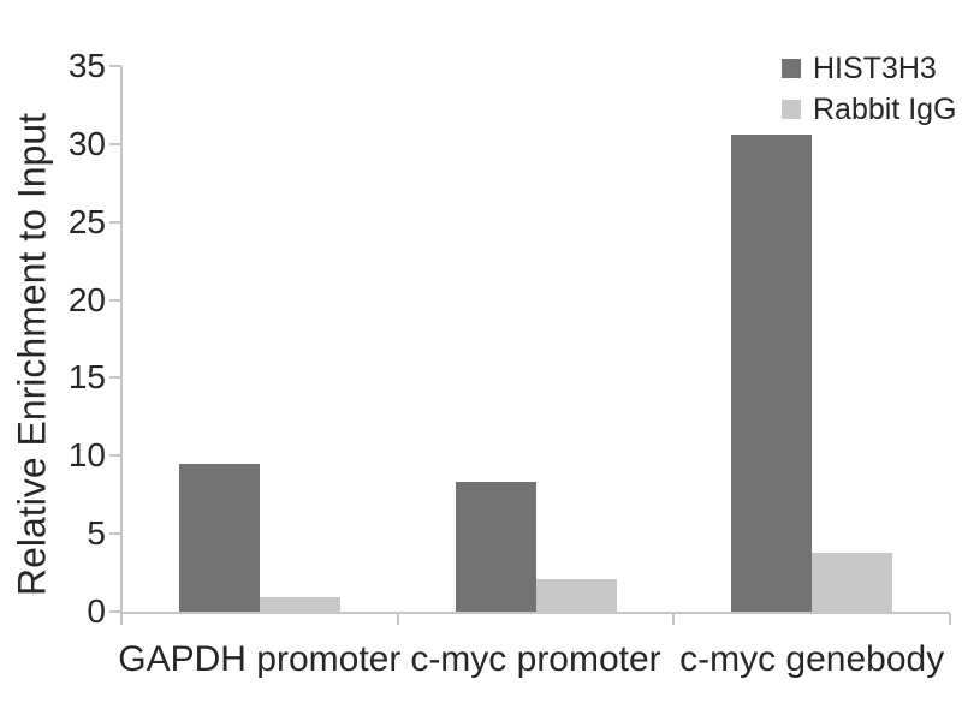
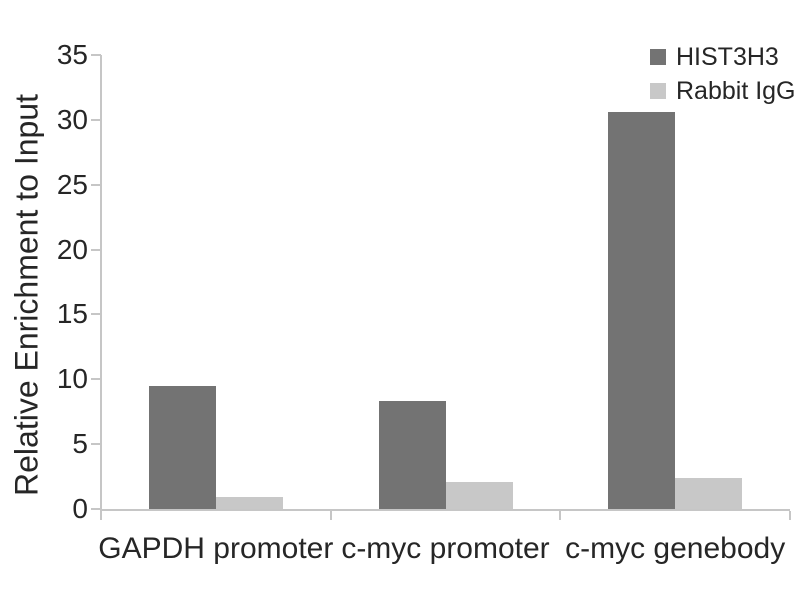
Rabbit IgG/c-myc genebody: 3.8 -> 2.4
